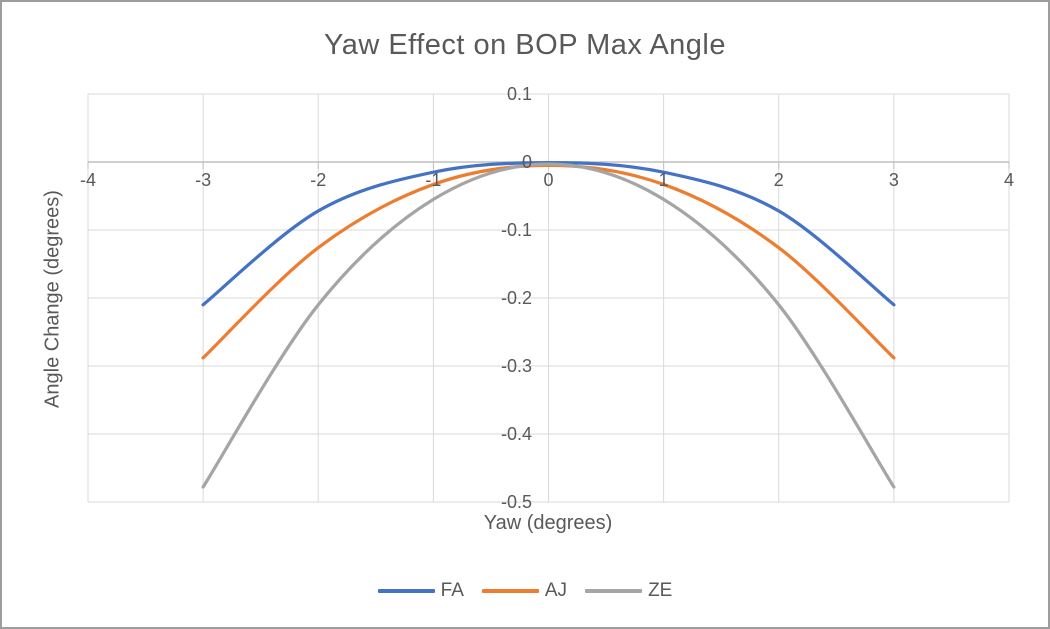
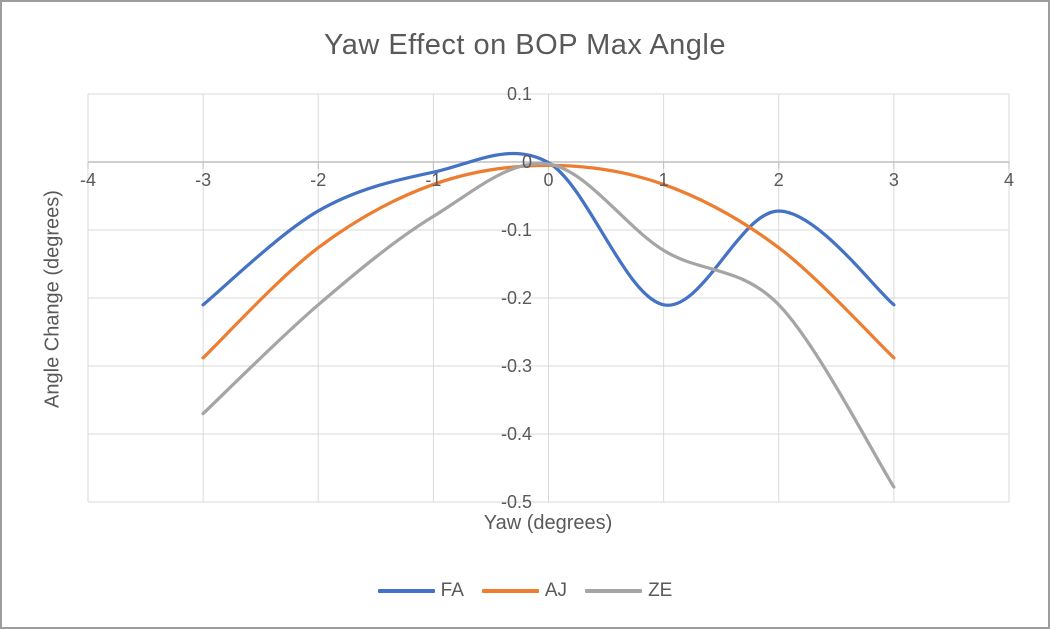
ZE/-3: -0.48 -> -0.37
ZE/-1: -0.06 -> -0.08
FA/1: -0.01 -> -0.21
ZE/1: -0.06 -> -0.13
